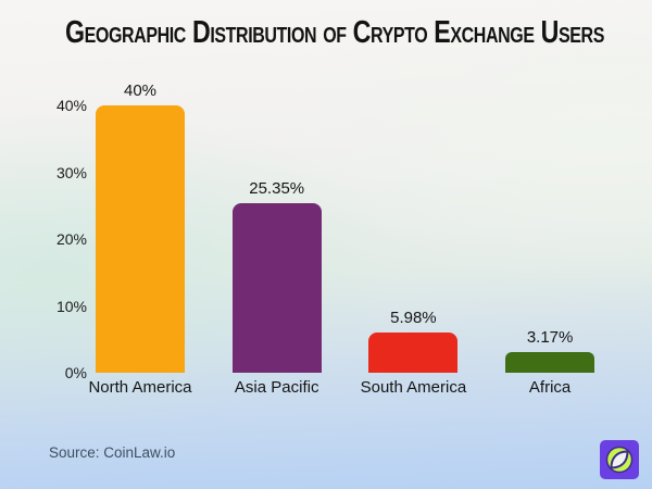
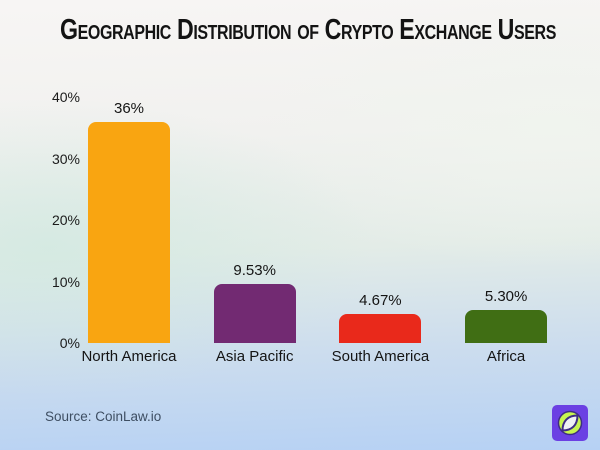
North America: 40% -> 36%
Asia Pacific: 25.35% -> 9.53%
South America: 5.98% -> 4.67%
Africa: 3.17% -> 5.30%
